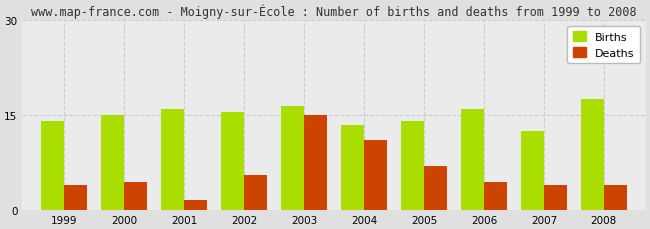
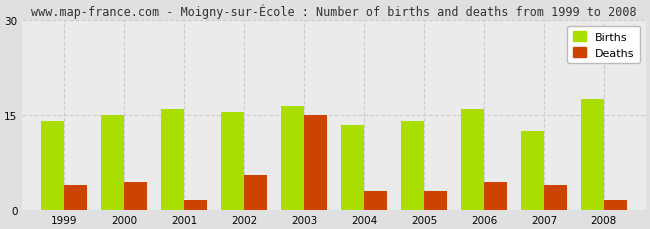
Deaths/2004: 11.0 -> 3.0
Deaths/2005: 7.0 -> 3.0
Deaths/2008: 4.0 -> 1.5
